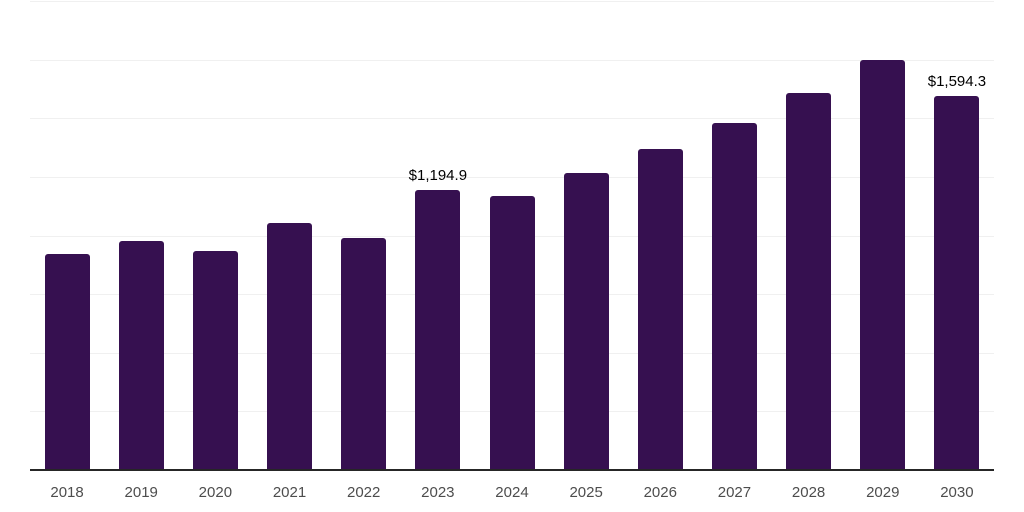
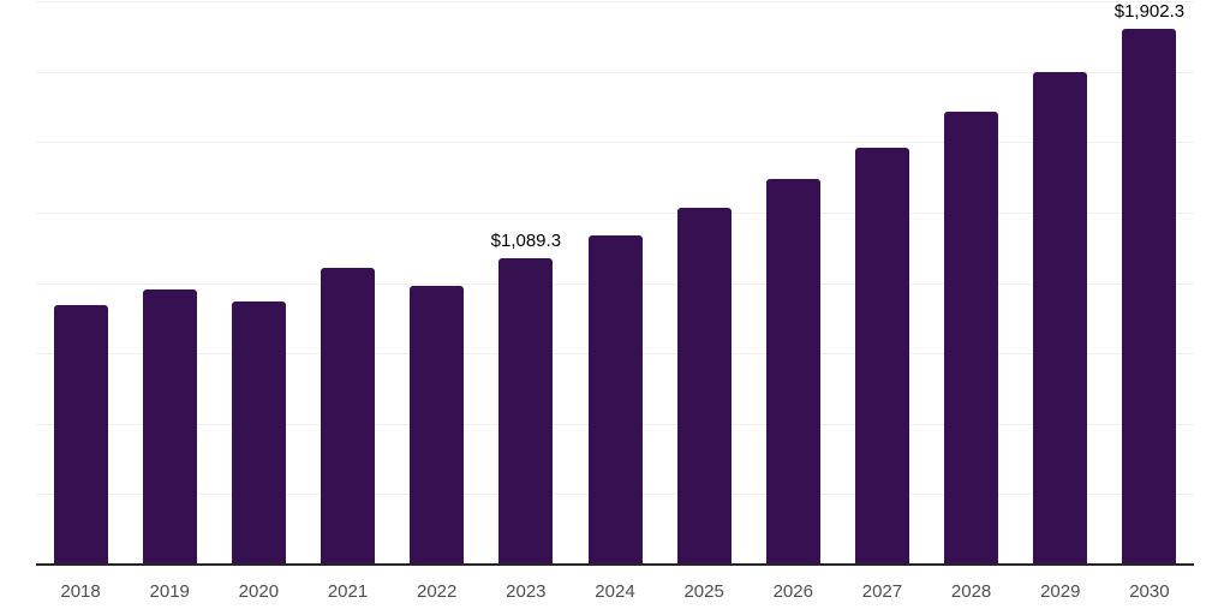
2023: $1,194.9 -> $1,089.3
2030: $1,594.3 -> $1,902.3
